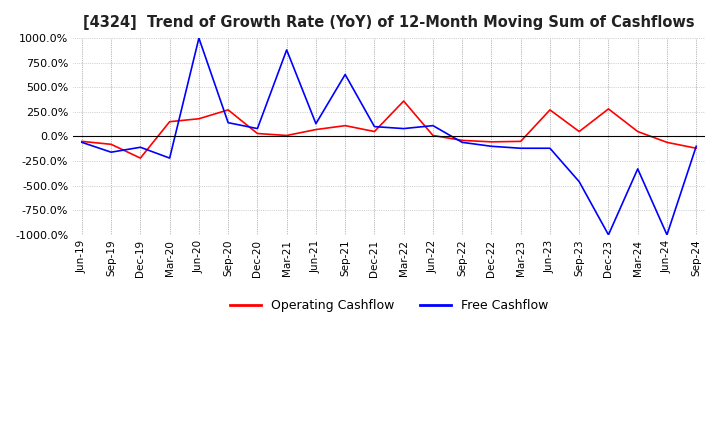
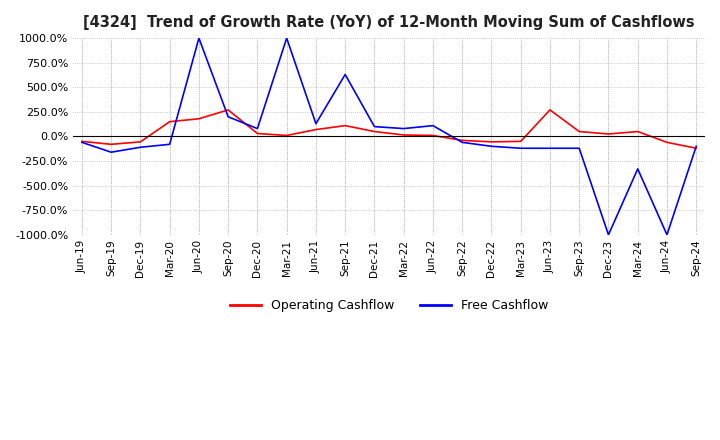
Operating Cashflow/Dec-19: -220% -> -60%
Free Cashflow/Mar-20: -220% -> -80%
Free Cashflow/Sep-20: 140% -> 200%
Free Cashflow/Mar-21: 880% -> 1000%
Operating Cashflow/Mar-22: 360% -> 20%
Free Cashflow/Sep-23: -460% -> -120%
Operating Cashflow/Dec-23: 280% -> 20%
